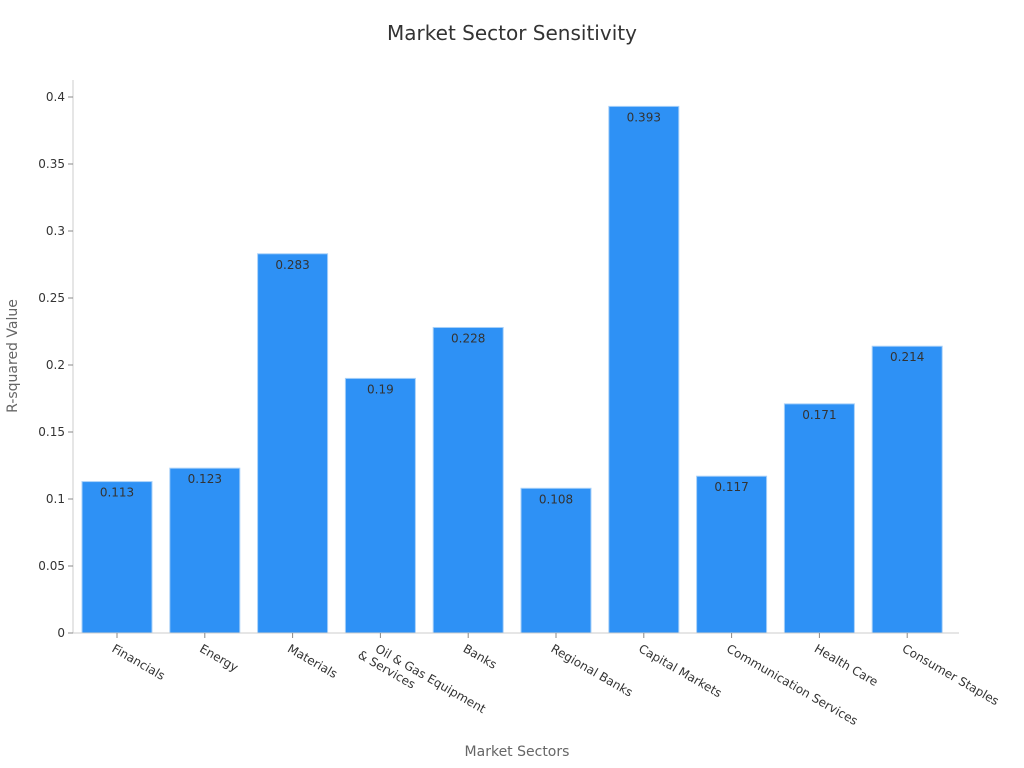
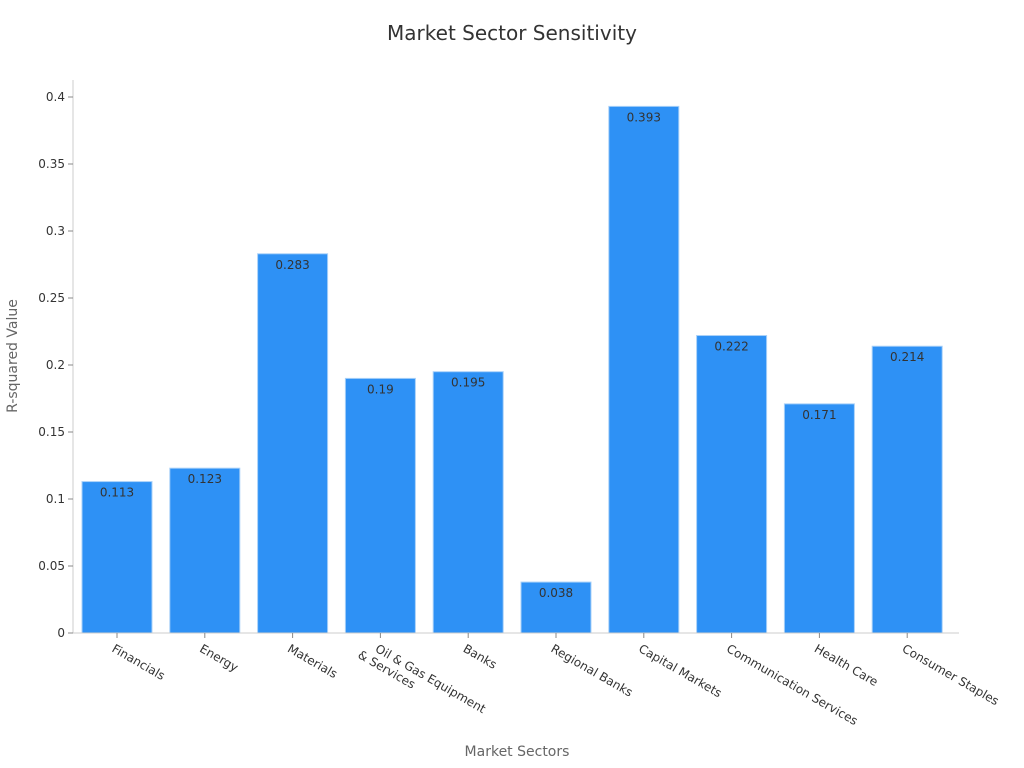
Banks: 0.228 -> 0.195
Regional Banks: 0.108 -> 0.038
Communication Services: 0.117 -> 0.222
